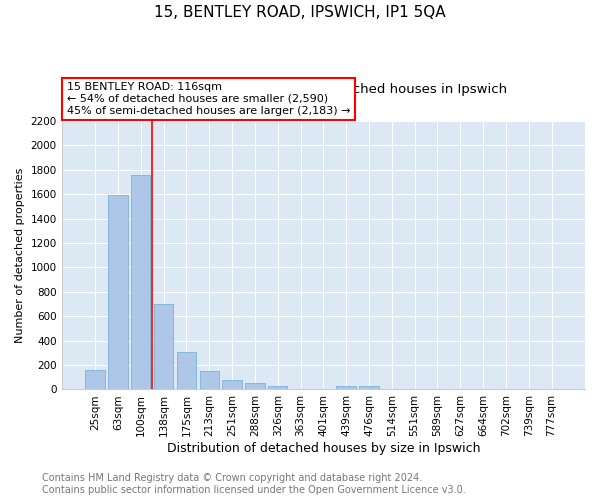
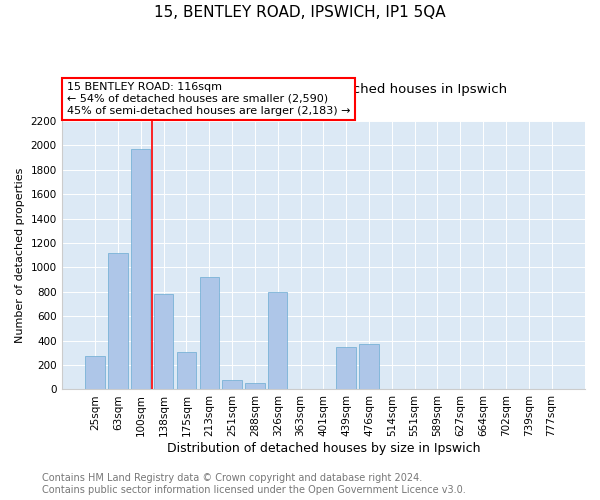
25sqm: 160 -> 270
63sqm: 1590 -> 1120
100sqm: 1760 -> 1970
138sqm: 700 -> 780
213sqm: 160 -> 920
326sqm: 30 -> 800
439sqm: 30 -> 350
476sqm: 30 -> 370
